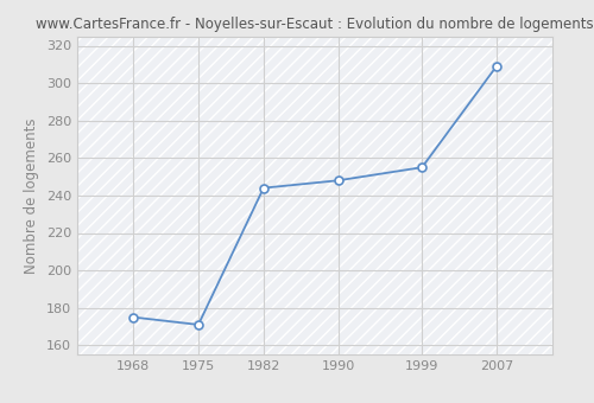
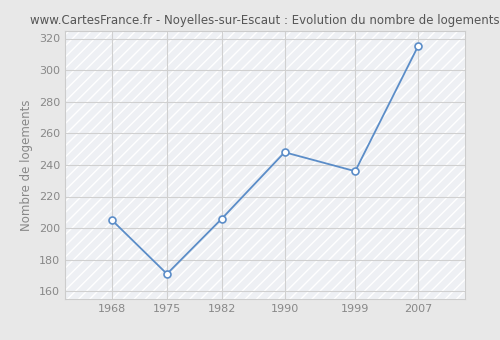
1968: 175 -> 205
1982: 244 -> 206
1999: 255 -> 236
2007: 309 -> 315
